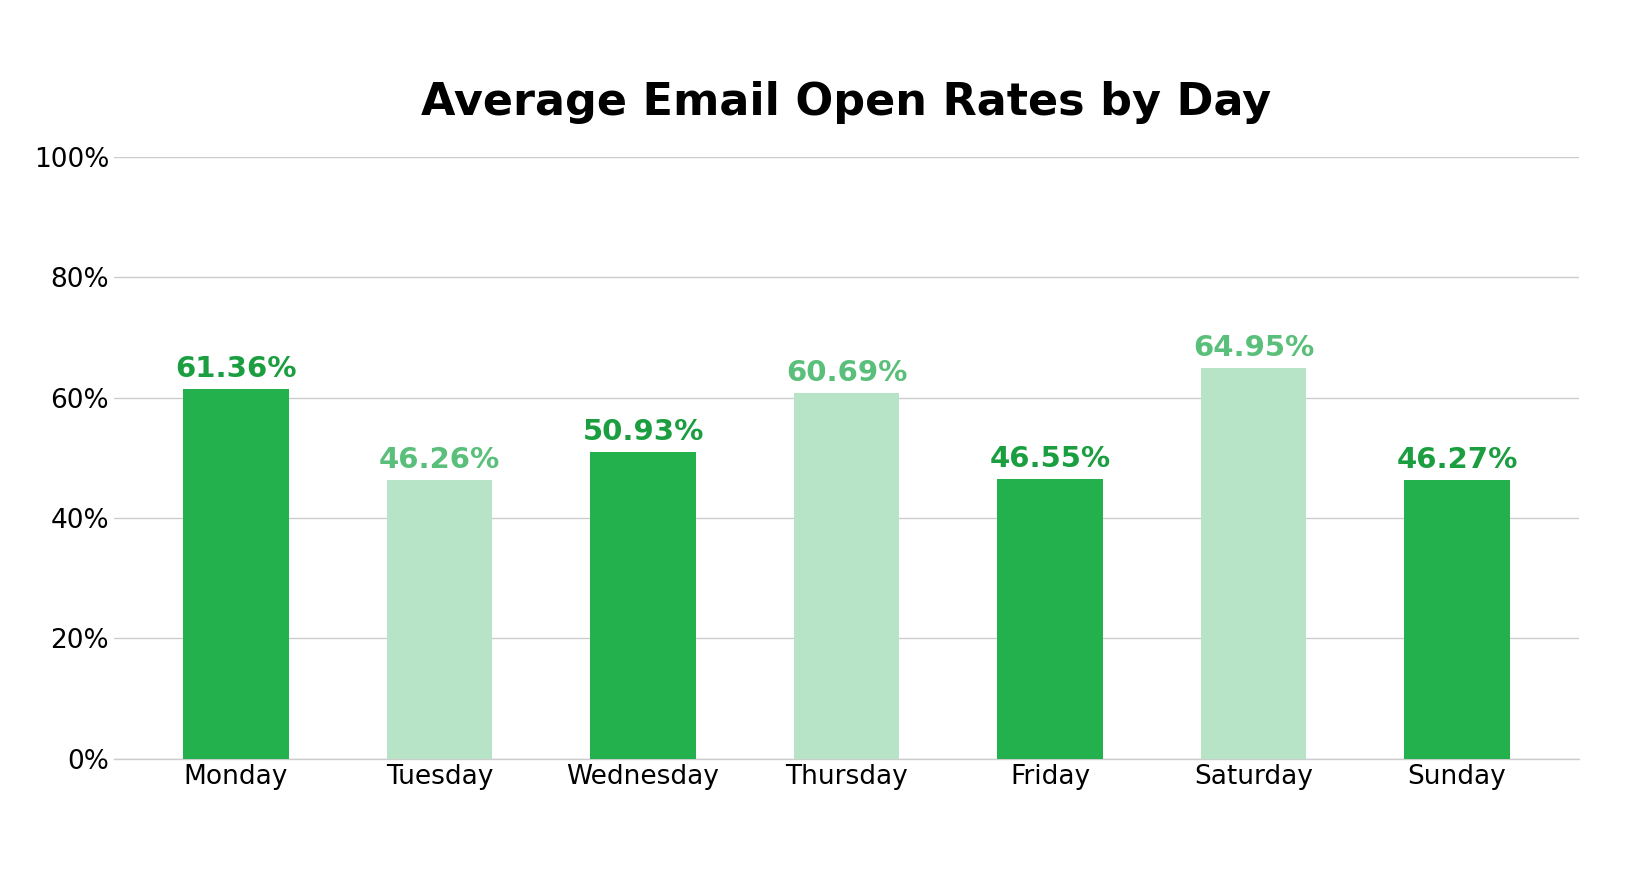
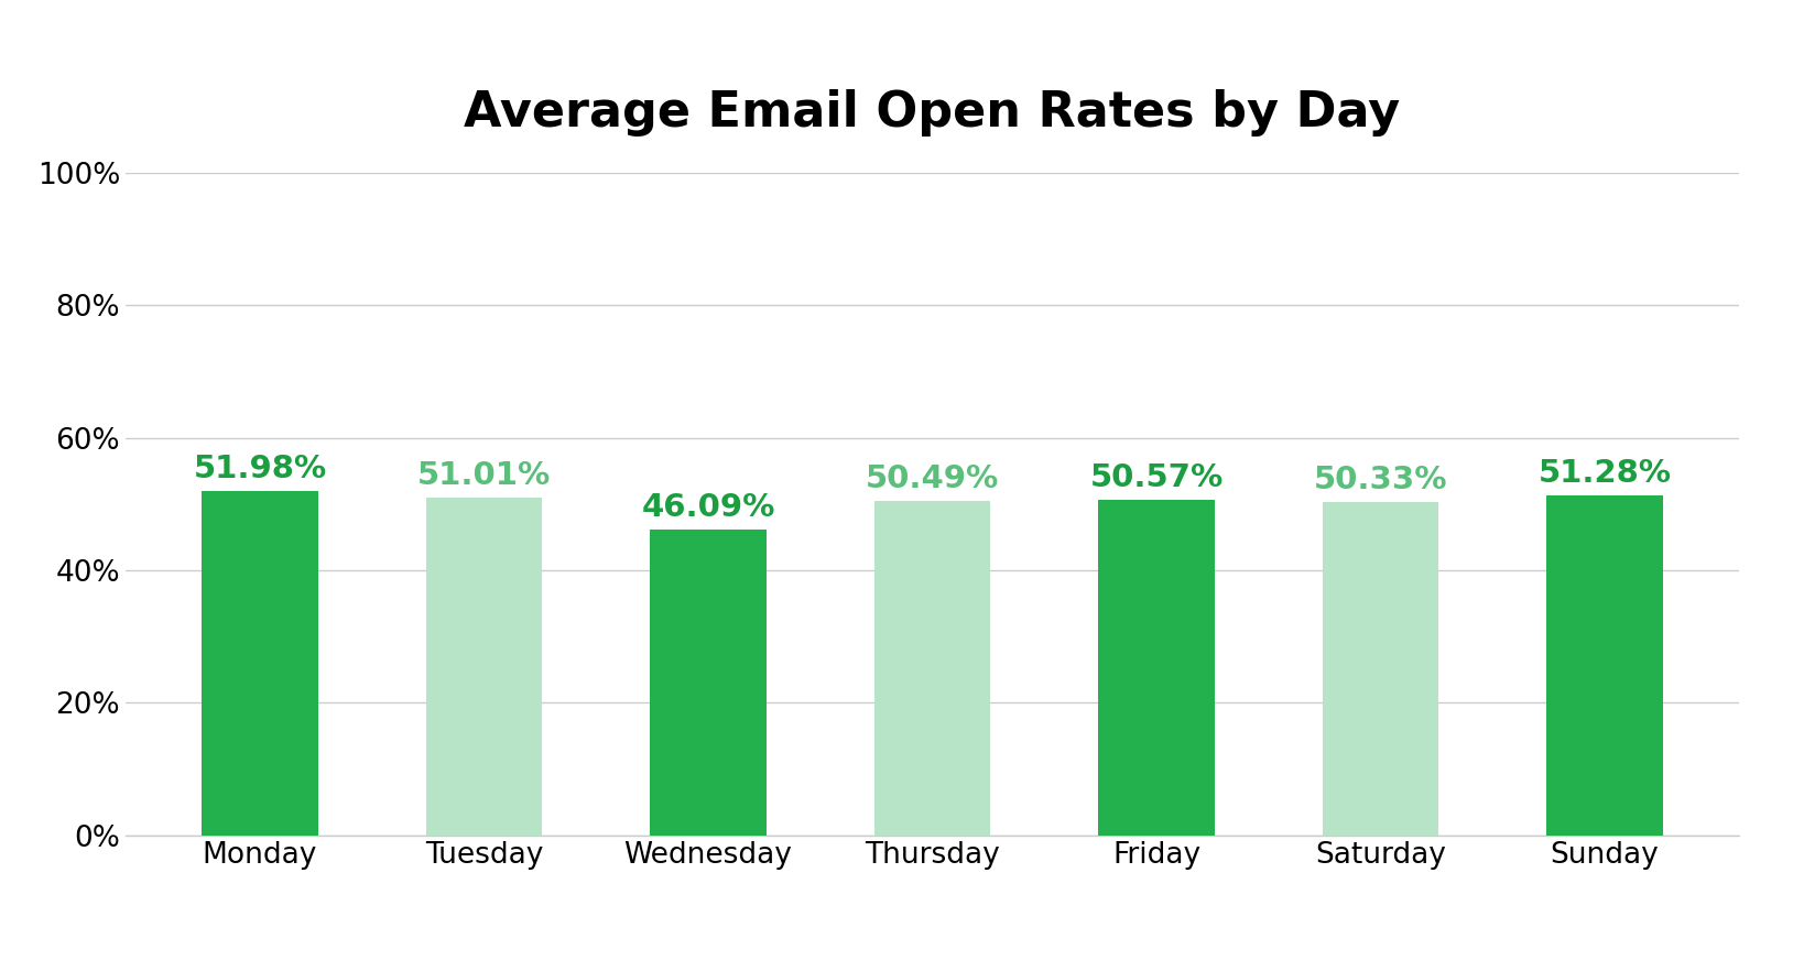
Monday: 61.36% -> 51.98%
Tuesday: 46.26% -> 51.01%
Wednesday: 50.93% -> 46.09%
Thursday: 60.69% -> 50.49%
Friday: 46.55% -> 50.57%
Saturday: 64.95% -> 50.33%
Sunday: 46.27% -> 51.28%
